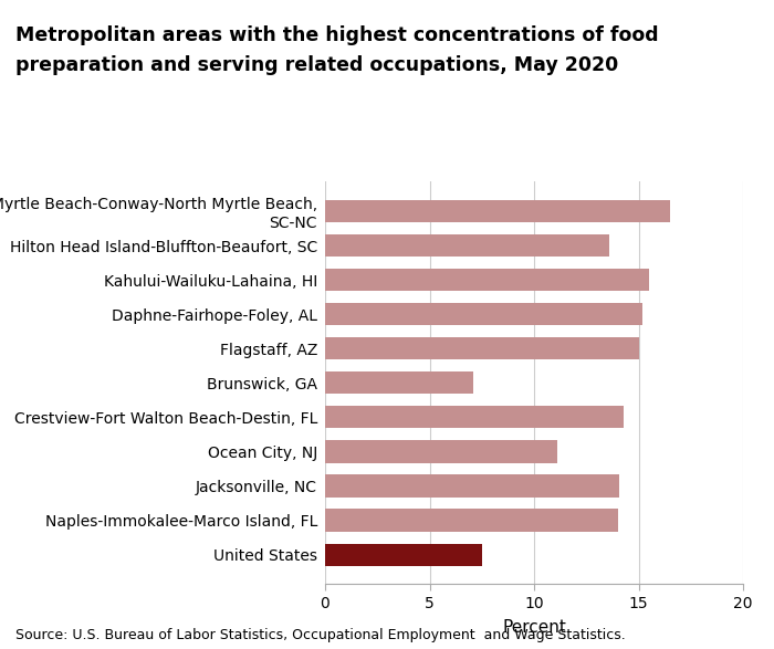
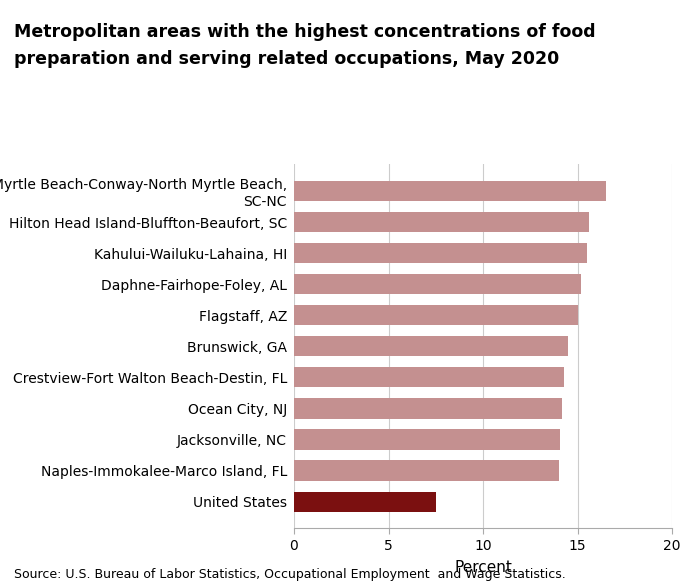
Hilton Head Island-Bluffton-Beaufort, SC: 13.6 -> 15.6
Brunswick, GA: 7.1 -> 14.5
Ocean City, NJ: 11.1 -> 14.2
